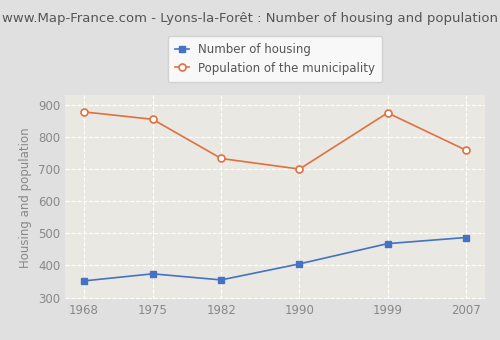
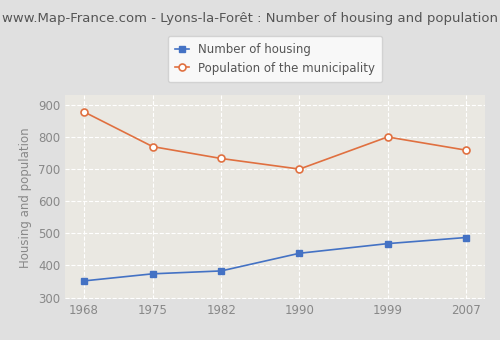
Population of the municipality/1975: 855 -> 770
Number of housing/1982: 355 -> 383
Number of housing/1990: 405 -> 438
Population of the municipality/1999: 875 -> 800
